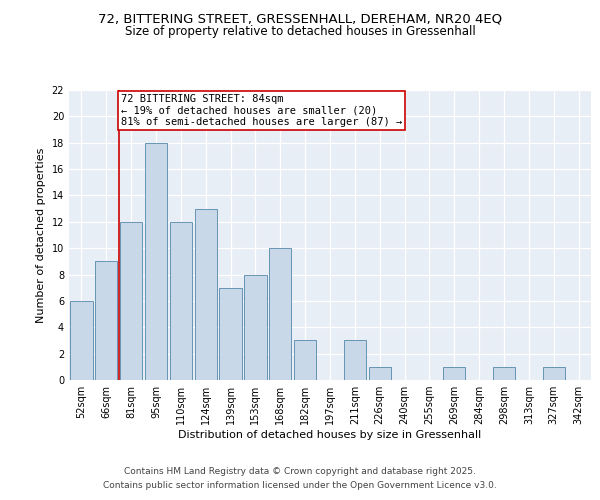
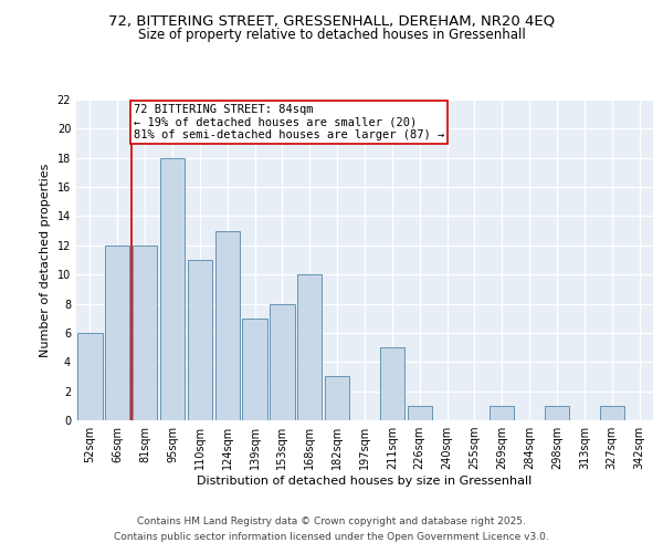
66sqm: 9 -> 12
110sqm: 12 -> 11
211sqm: 3 -> 5
